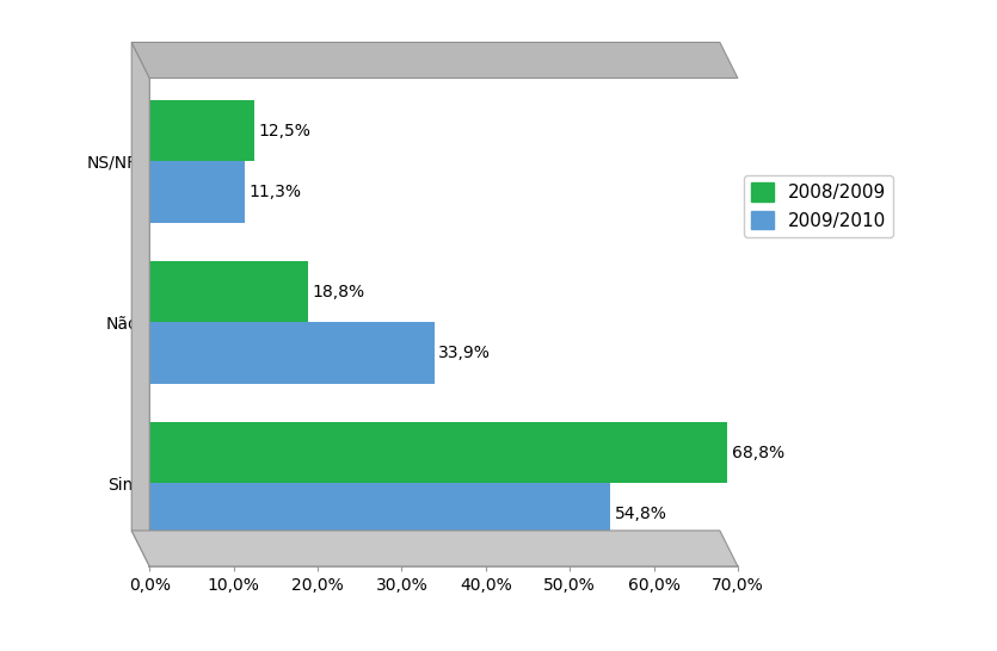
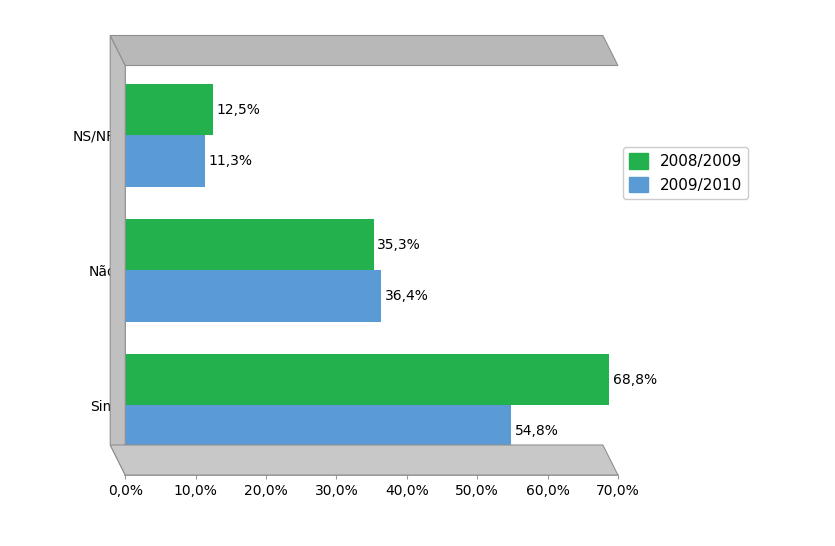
2008/2009/Não: 18,8% -> 35,3%
2009/2010/Não: 33,9% -> 36,4%
